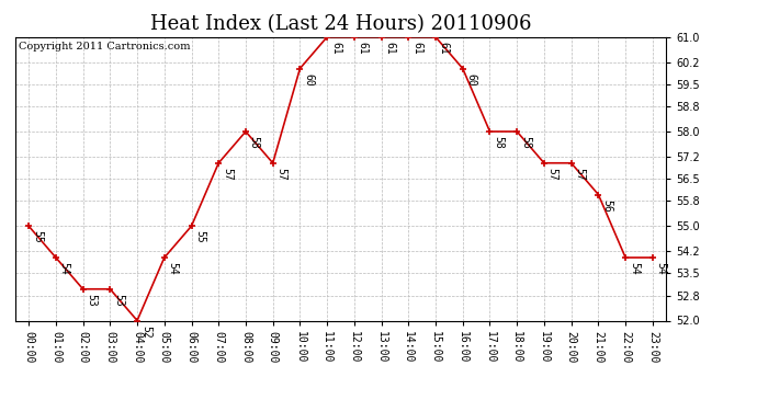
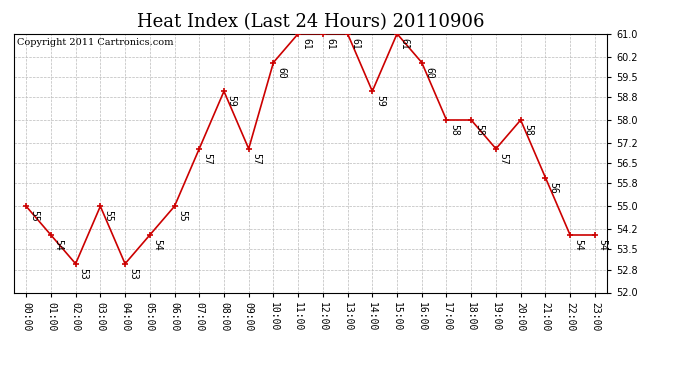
03:00: 53 -> 55
04:00: 52 -> 53
08:00: 58 -> 59
14:00: 61 -> 59
20:00: 57 -> 58
